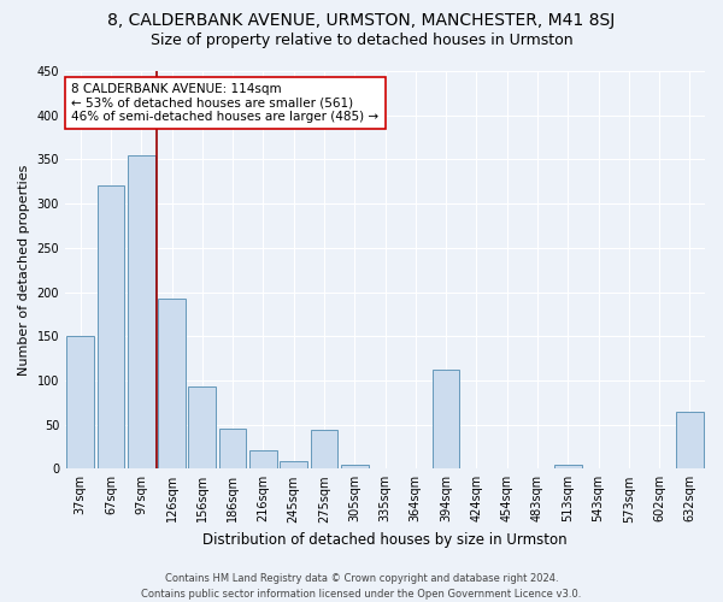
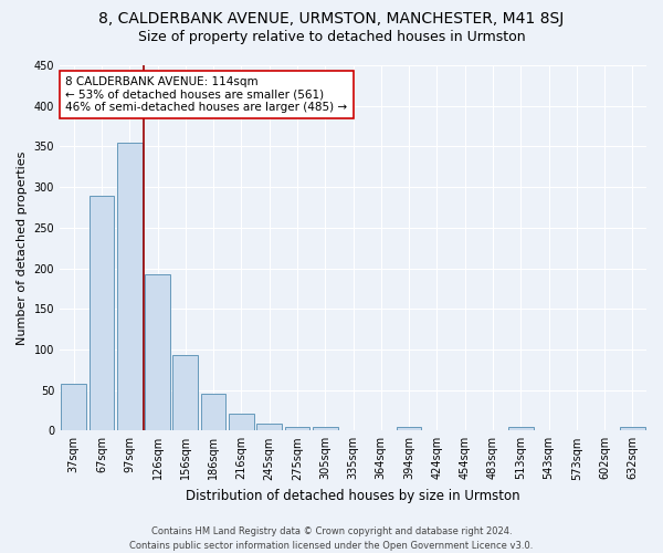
37sqm: 150 -> 57
67sqm: 320 -> 289
275sqm: 44 -> 5
394sqm: 112 -> 4
632sqm: 64 -> 4
